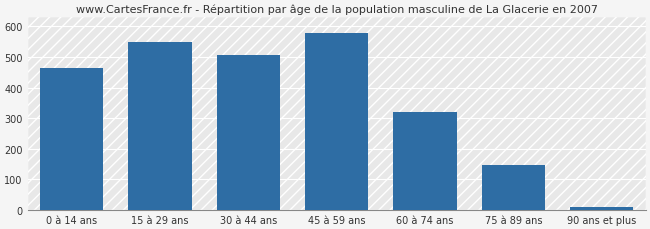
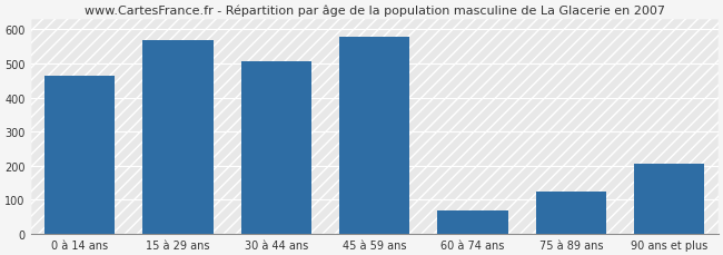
15 à 29 ans: 549 -> 570
60 à 74 ans: 321 -> 70
75 à 89 ans: 147 -> 125
90 ans et plus: 10 -> 205
